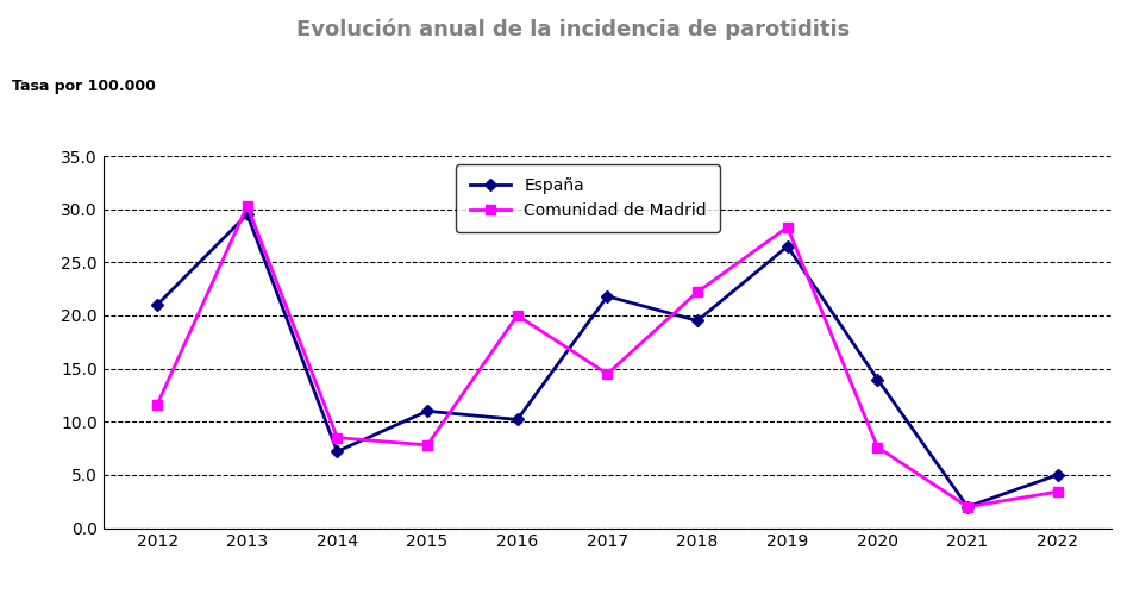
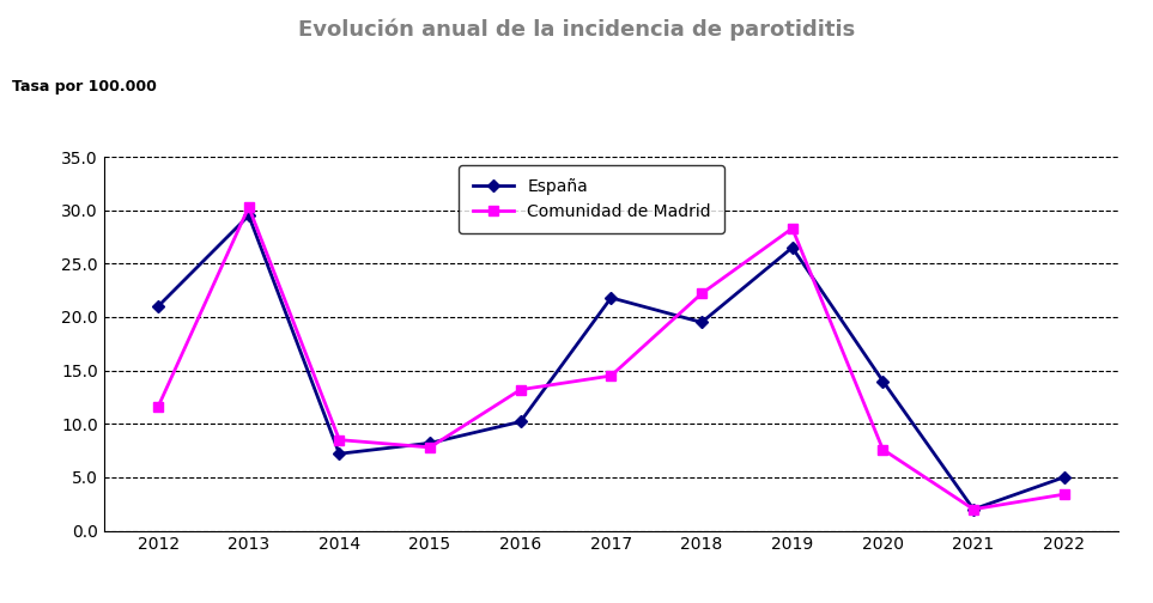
España/2015: 11.0 -> 8.2
Comunidad de Madrid/2016: 20.0 -> 13.2
